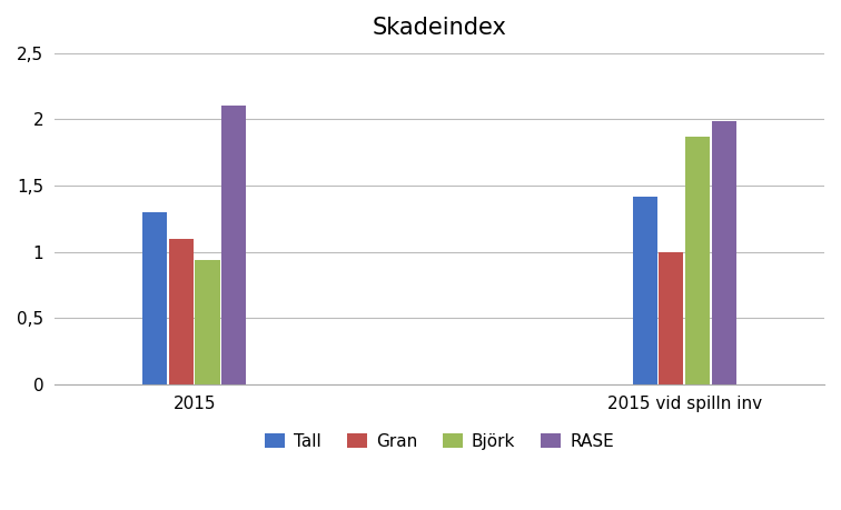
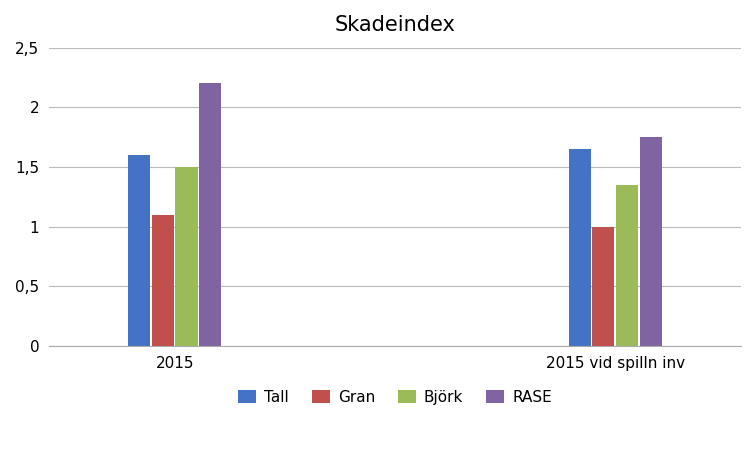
Tall/2015: 1,30 -> 1,60
Björk/2015: 0,94 -> 1,50
RASE/2015: 2,10 -> 2,20
Tall/2015 vid spilln inv: 1,42 -> 1,65
Björk/2015 vid spilln inv: 1,87 -> 1,35
RASE/2015 vid spilln inv: 1,99 -> 1,75
